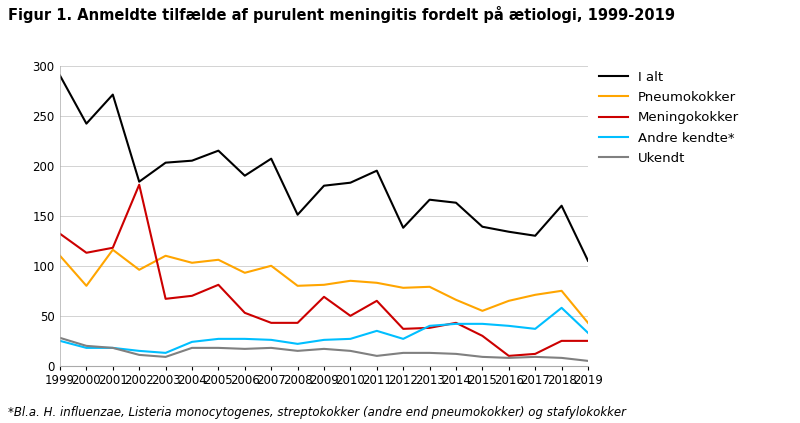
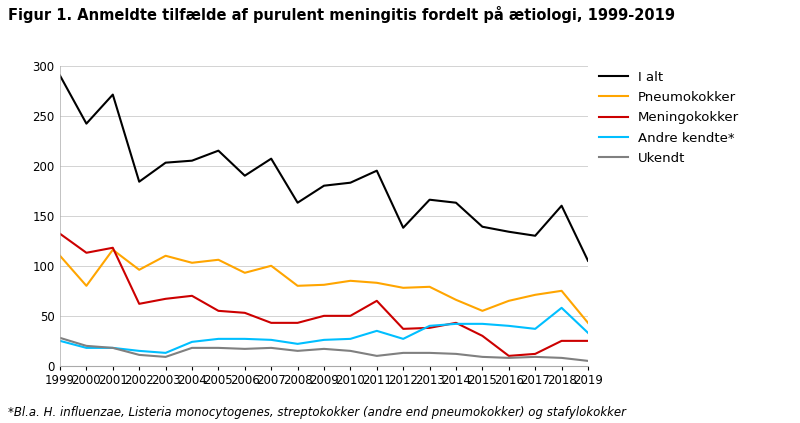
Meningokokker/2002: 181 -> 62
Meningokokker/2005: 81 -> 55
I alt/2008: 151 -> 163
Meningokokker/2009: 69 -> 50
